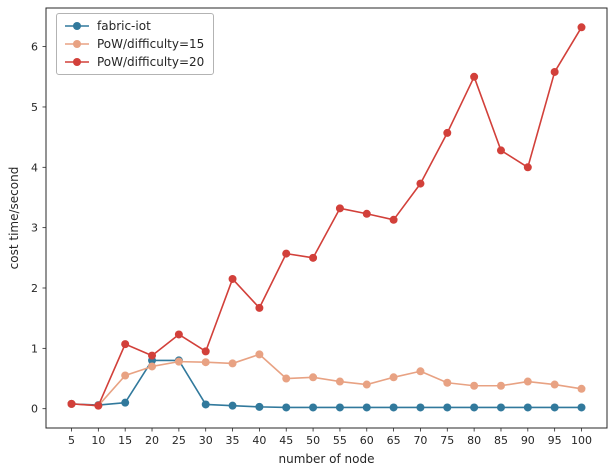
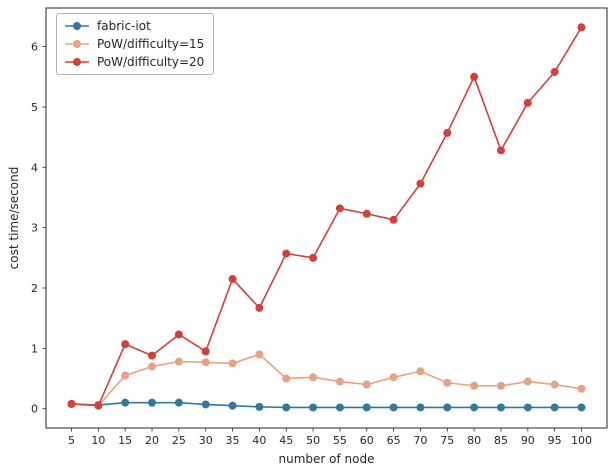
fabric-iot/20: 0.8 -> 0.1
fabric-iot/25: 0.8 -> 0.1
PoW/difficulty=20/90: 4.0 -> 5.1
